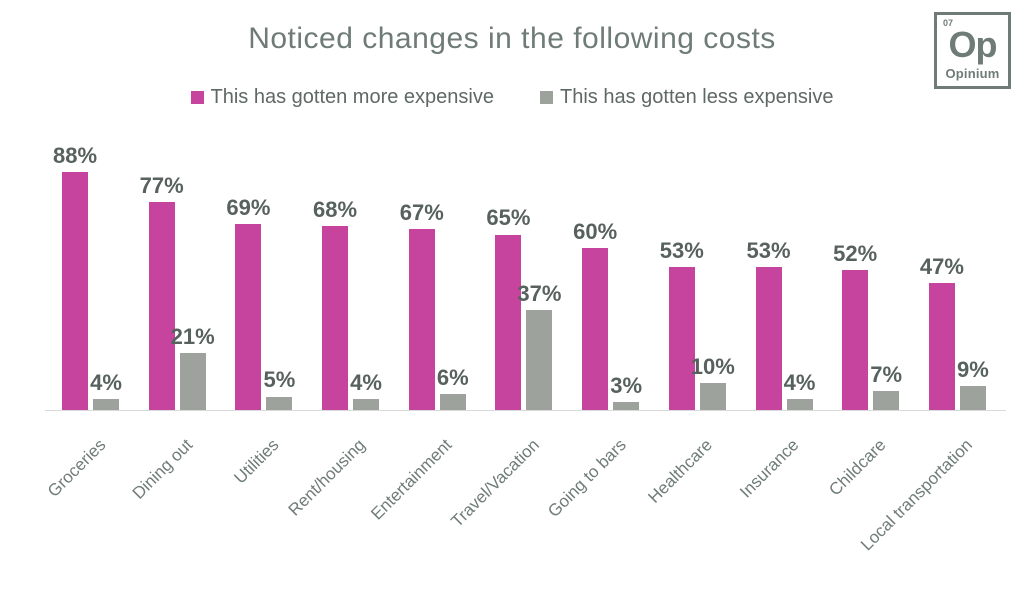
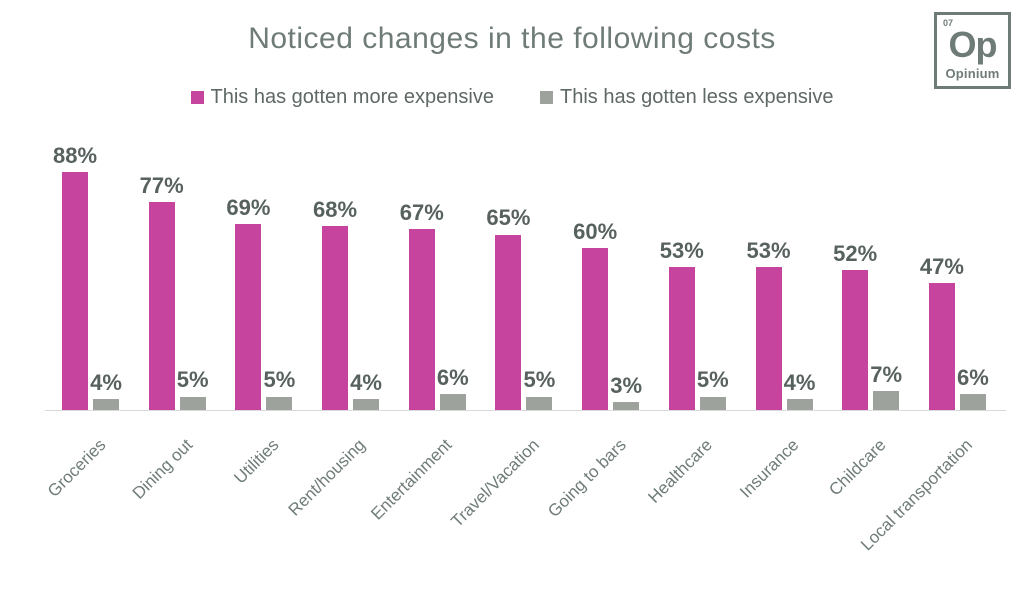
This has gotten less expensive/Dining out: 21% -> 5%
This has gotten less expensive/Travel/Vacation: 37% -> 5%
This has gotten less expensive/Healthcare: 10% -> 5%
This has gotten less expensive/Local transportation: 9% -> 6%
